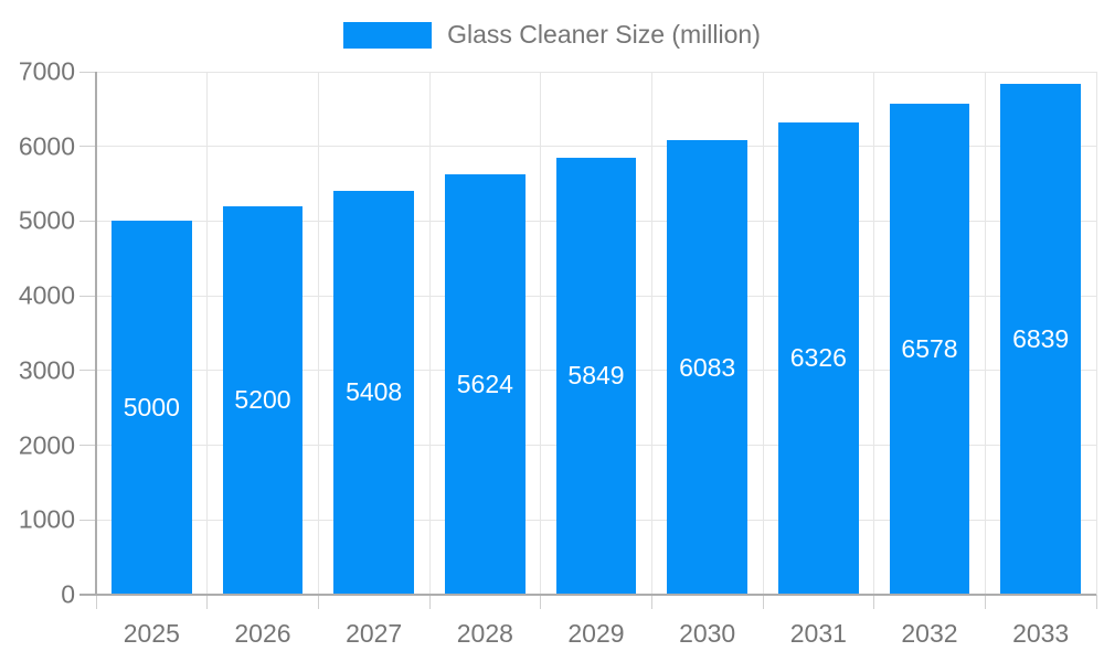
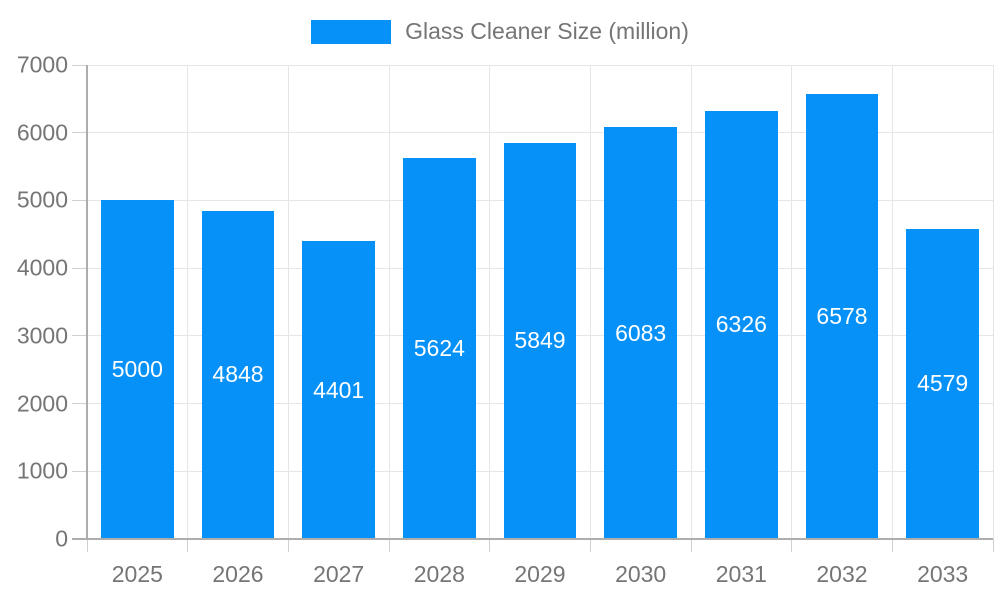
2026: 5200 -> 4848
2027: 5408 -> 4401
2033: 6839 -> 4579
